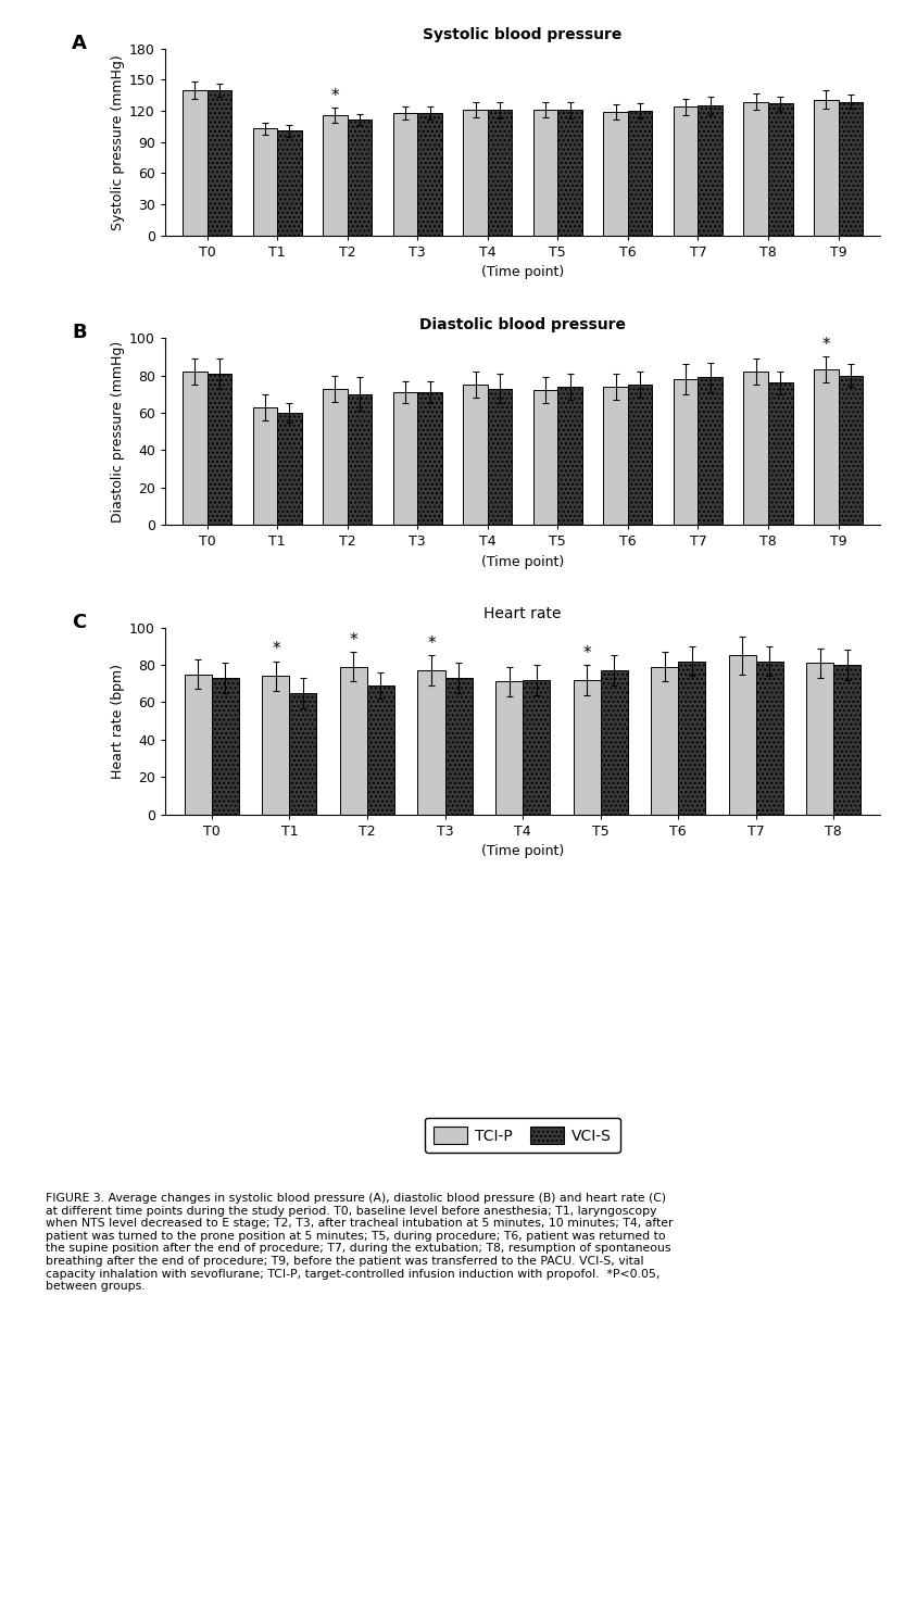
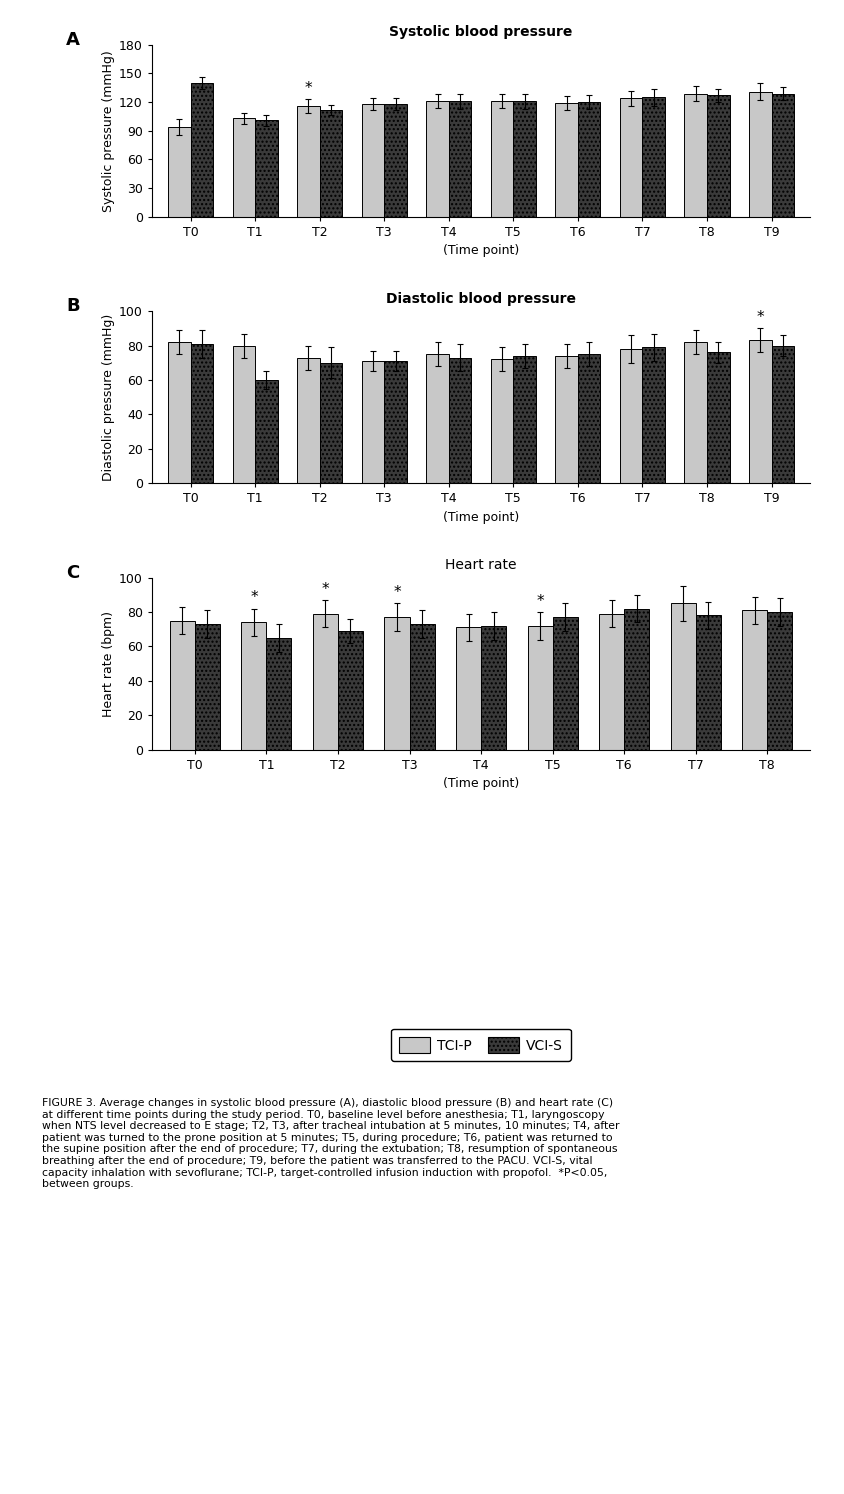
Systolic blood pressure/TCI-P/T0: 140 -> 94
Diastolic blood pressure/TCI-P/T1: 63 -> 80
Heart rate/VCI-S/T7: 82 -> 78
